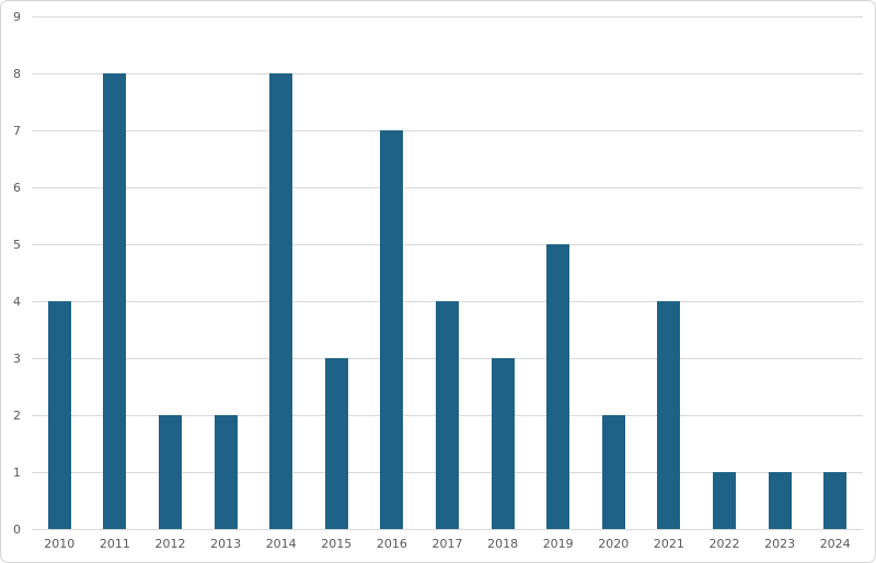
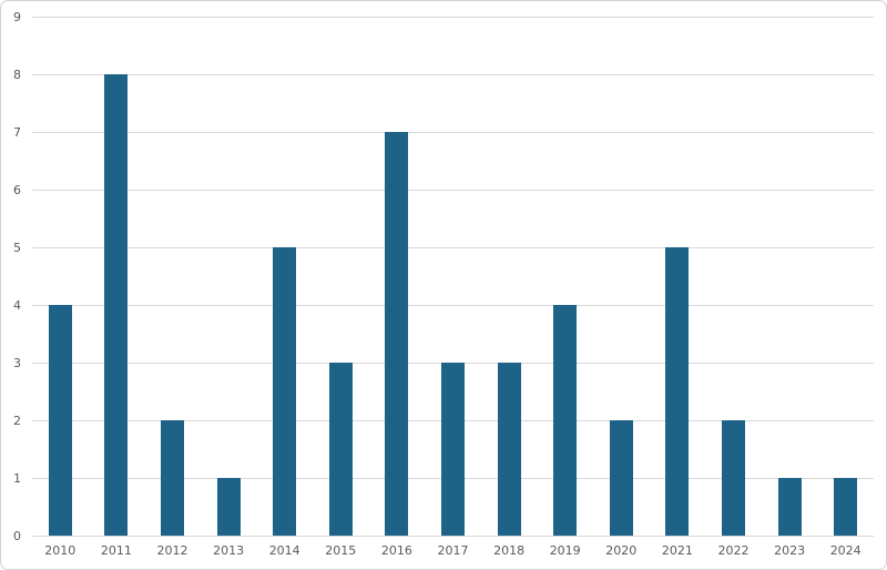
2013: 2 -> 1
2014: 8 -> 5
2017: 4 -> 3
2019: 5 -> 4
2021: 4 -> 5
2022: 1 -> 2
